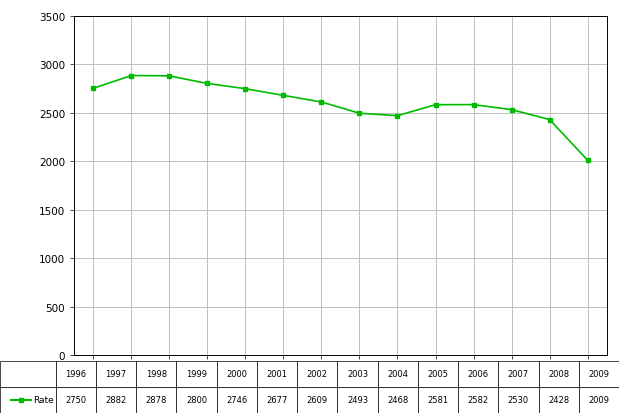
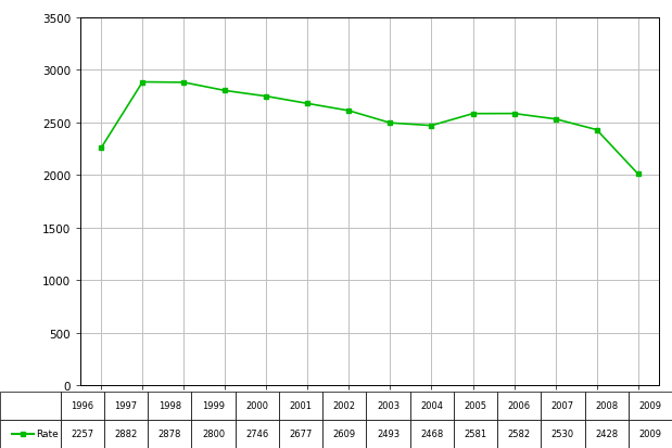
1996: 2750 -> 2257
